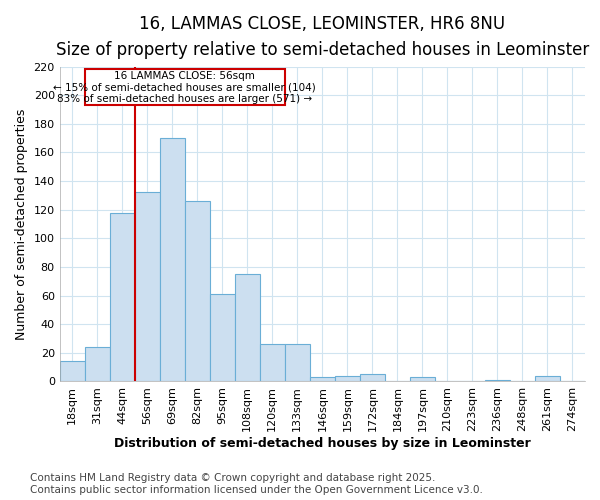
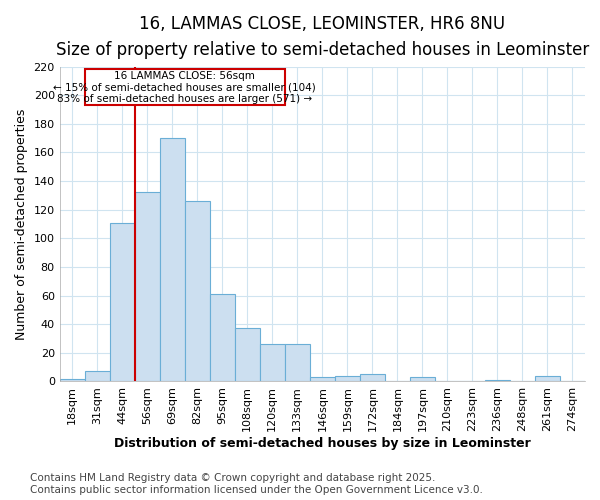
18sqm: 14 -> 2
31sqm: 24 -> 7
44sqm: 118 -> 111
108sqm: 75 -> 37
